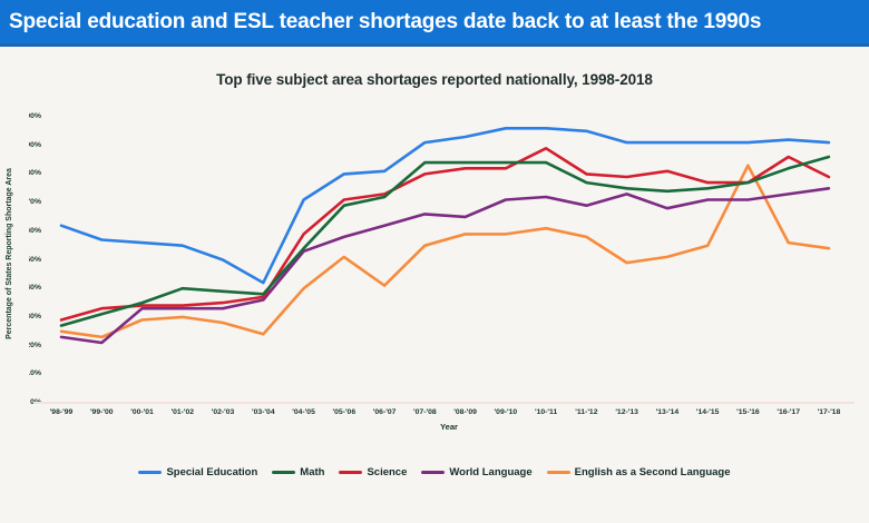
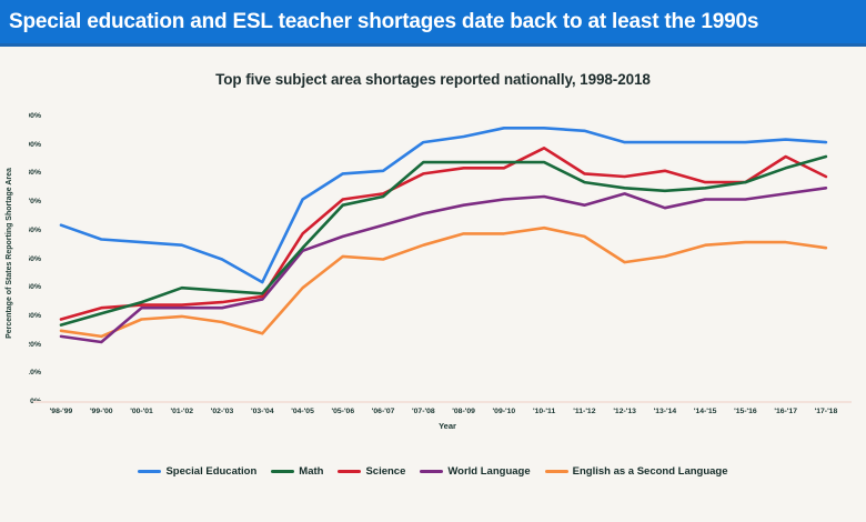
English as a Second Language/'06-'07: 41% -> 50%
World Language/'08-'09: 65% -> 69%
English as a Second Language/'15-'16: 83% -> 56%
